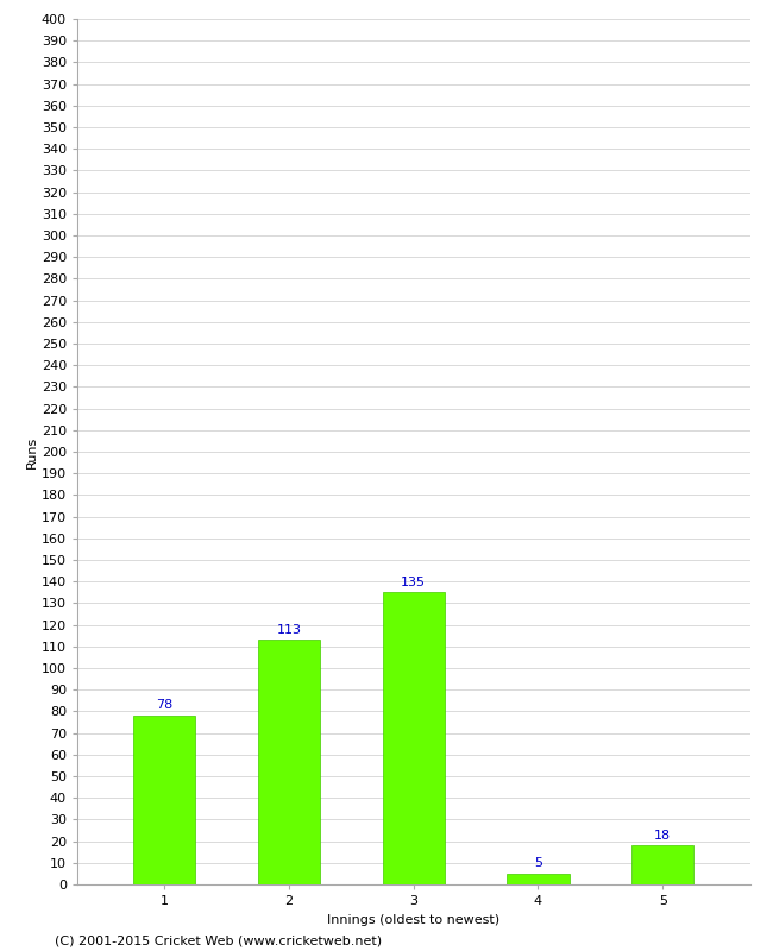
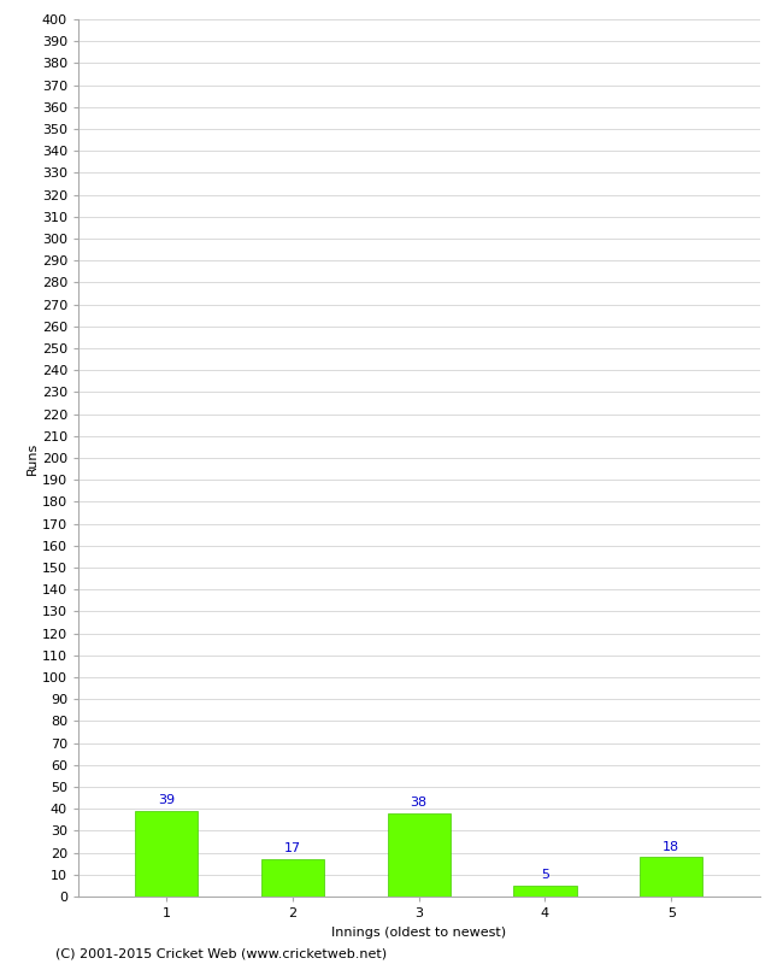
1: 78 -> 39
2: 113 -> 17
3: 135 -> 38
